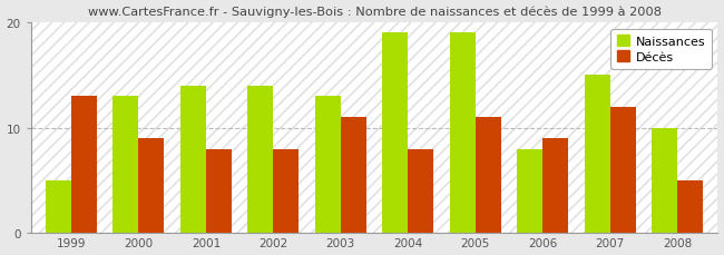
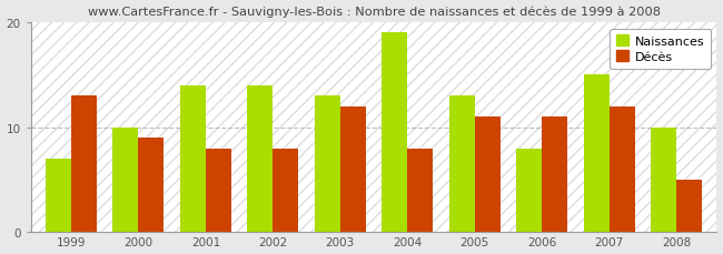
Naissances/1999: 5 -> 7
Naissances/2000: 13 -> 10
Décès/2003: 11 -> 12
Naissances/2005: 19 -> 13
Décès/2006: 9 -> 11
